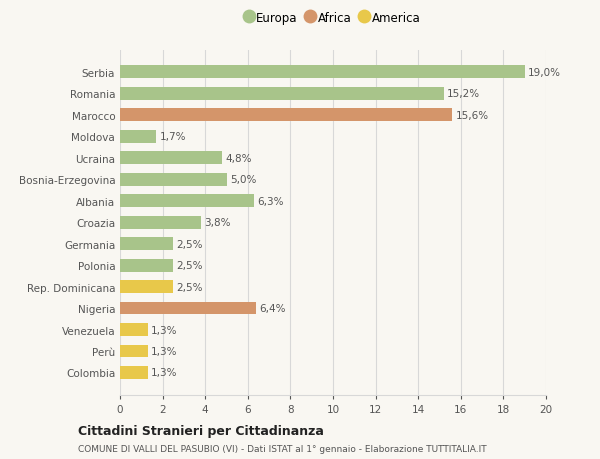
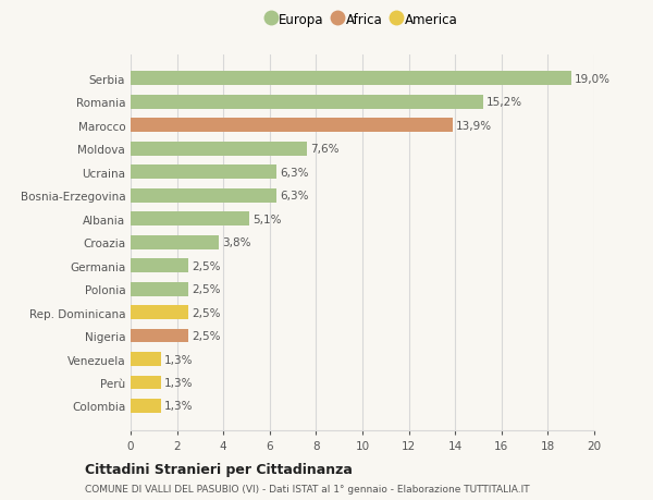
Marocco: 15,6% -> 13,9%
Moldova: 1,7% -> 7,6%
Ucraina: 4,8% -> 6,3%
Bosnia-Erzegovina: 5,0% -> 6,3%
Albania: 6,3% -> 5,1%
Nigeria: 6,4% -> 2,5%
